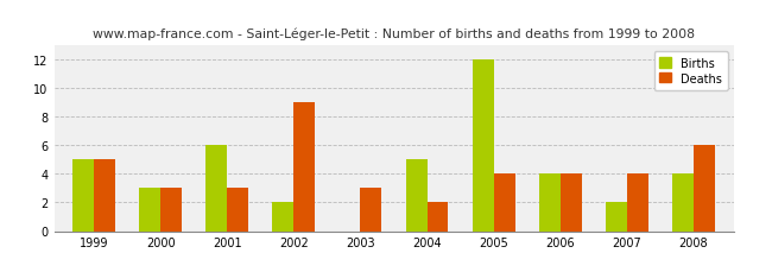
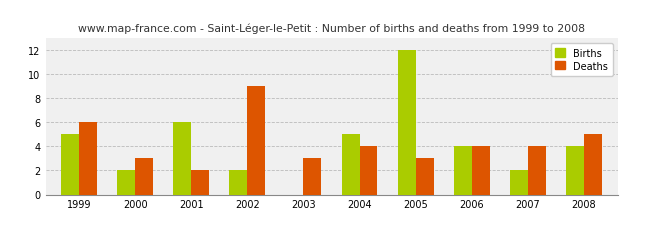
Deaths/1999: 5 -> 6
Births/2000: 3 -> 2
Deaths/2001: 3 -> 2
Deaths/2004: 2 -> 4
Deaths/2005: 4 -> 3
Deaths/2008: 6 -> 5
